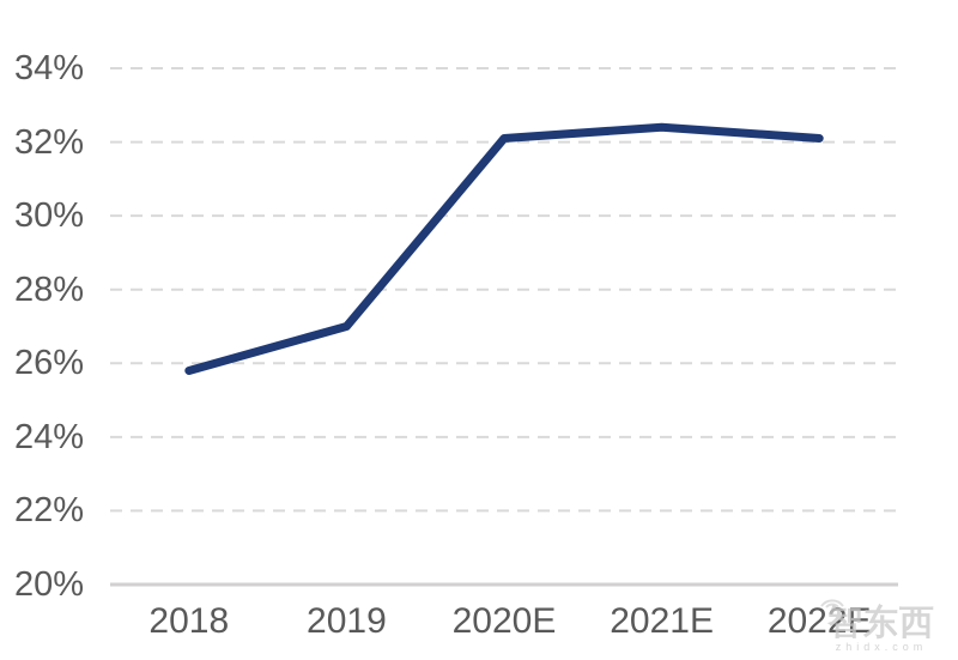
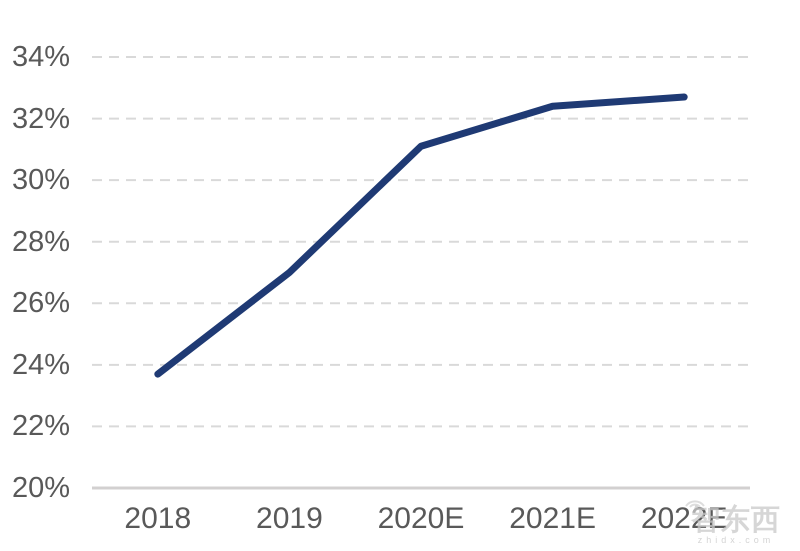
2018: 25.8% -> 23.7%
2020E: 32.1% -> 31.1%
2022E: 32.1% -> 32.7%
